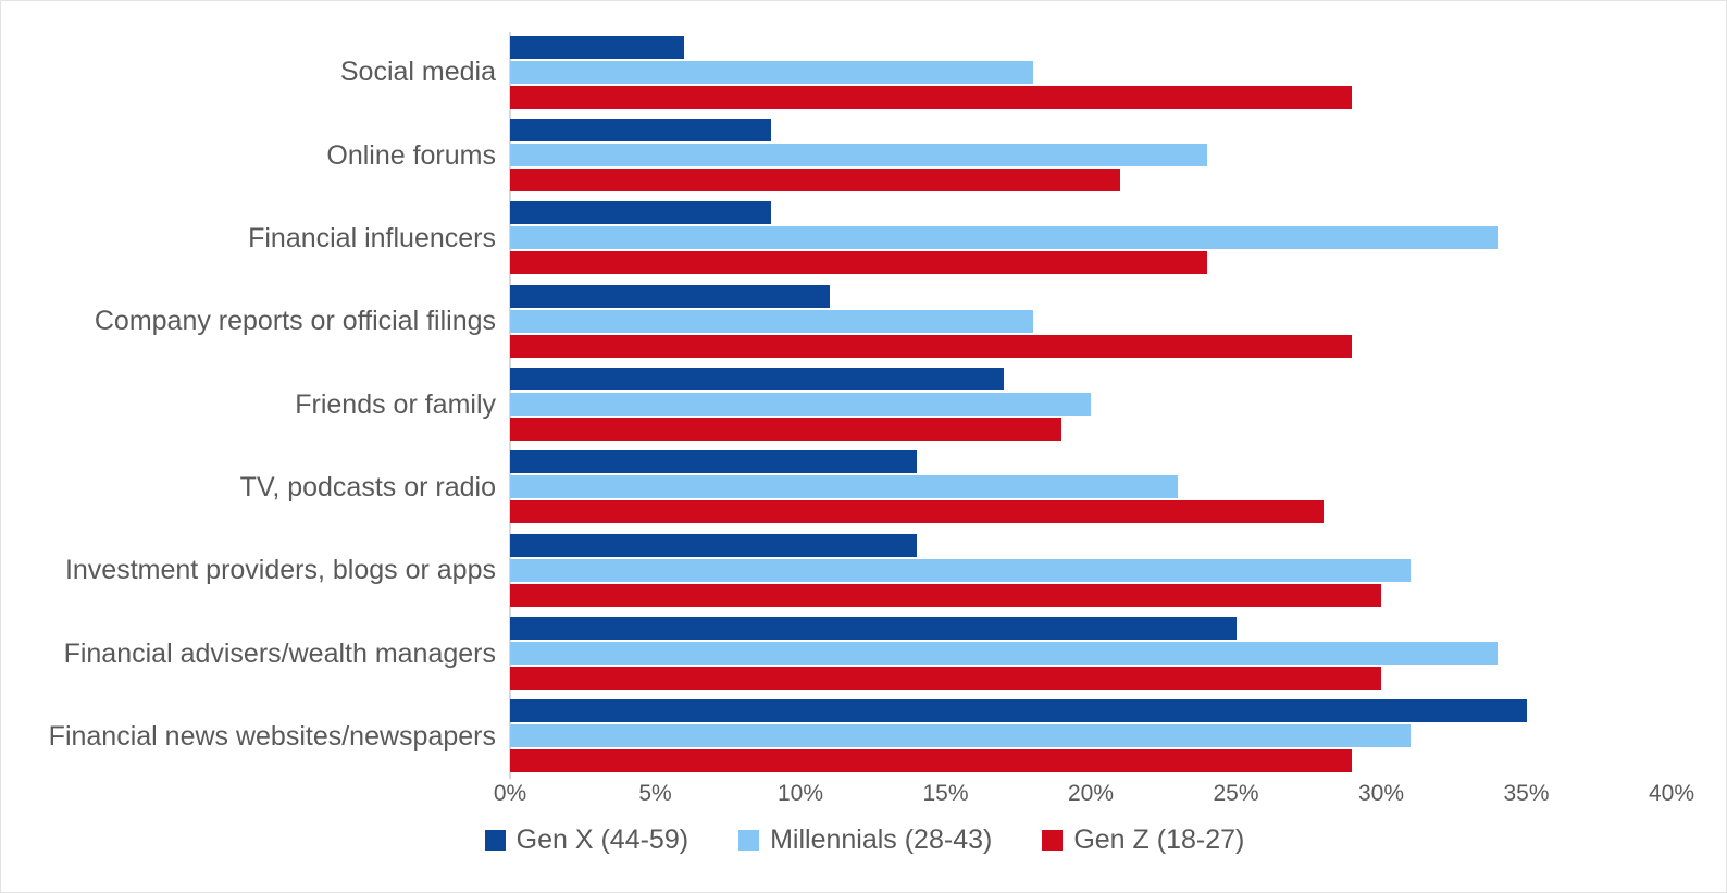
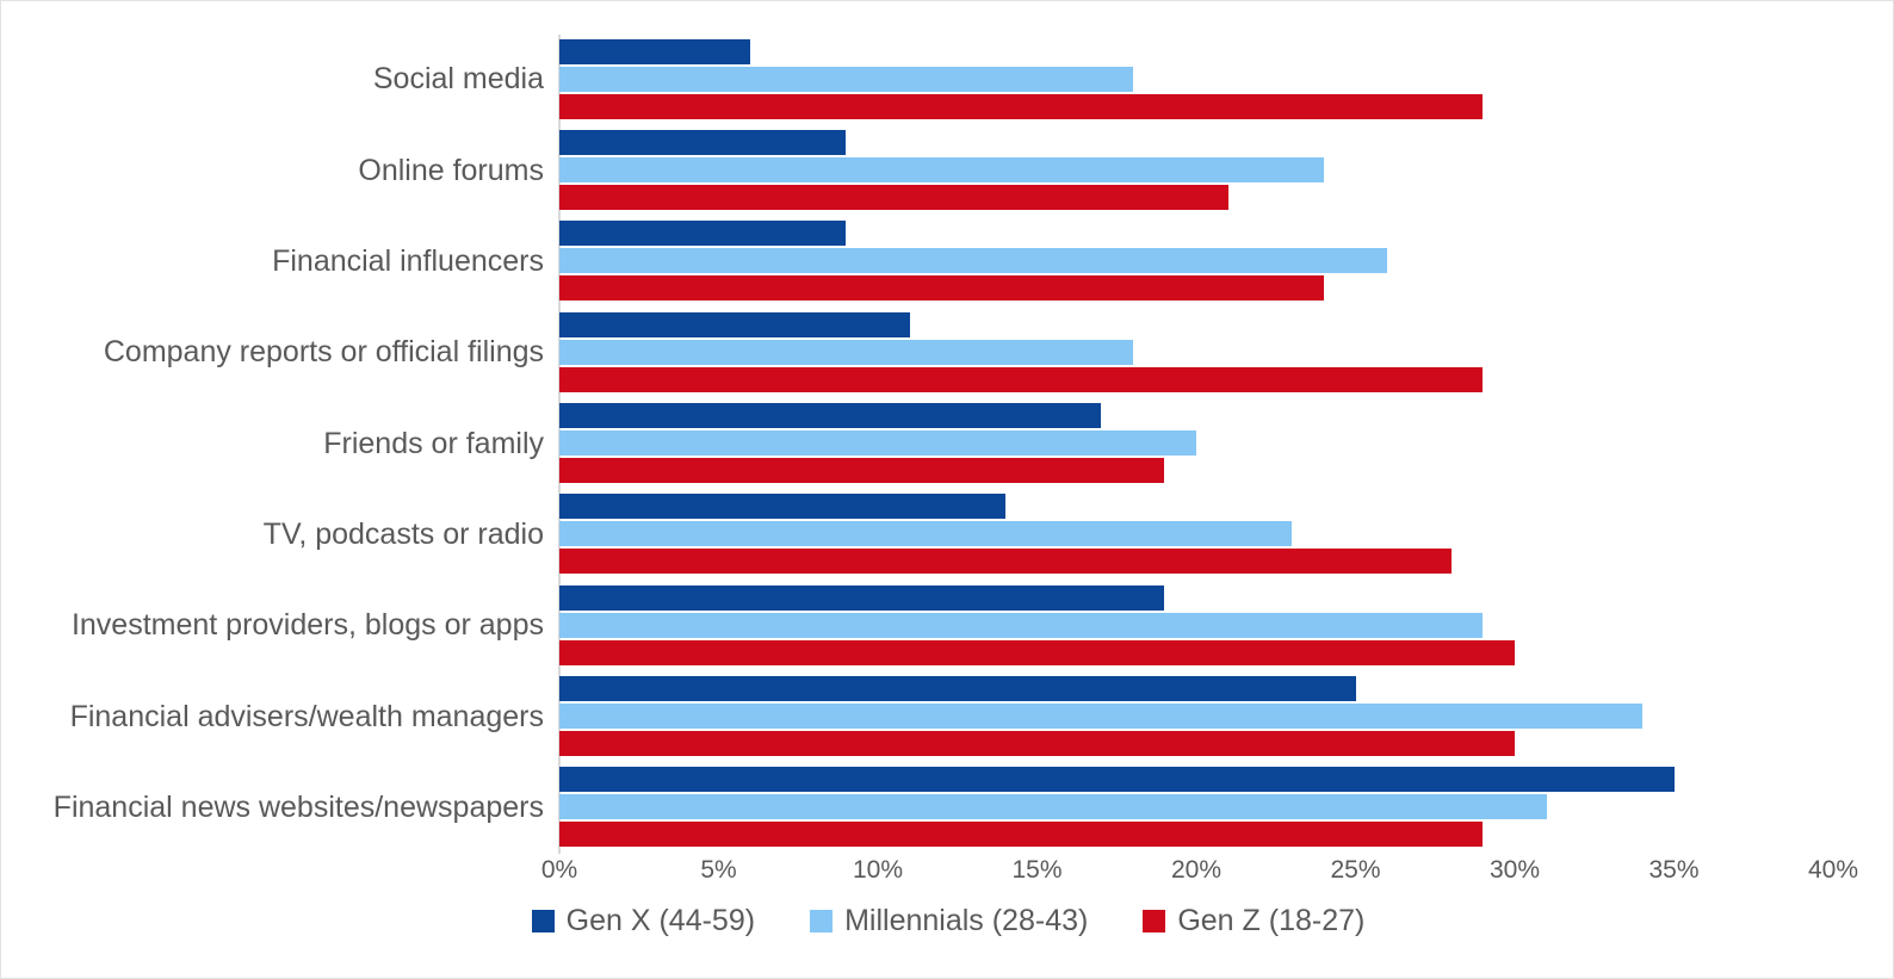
Millennials (28-43)/Financial influencers: 34% -> 26%
Gen X (44-59)/Investment providers, blogs or apps: 14% -> 19%
Millennials (28-43)/Investment providers, blogs or apps: 31% -> 29%
